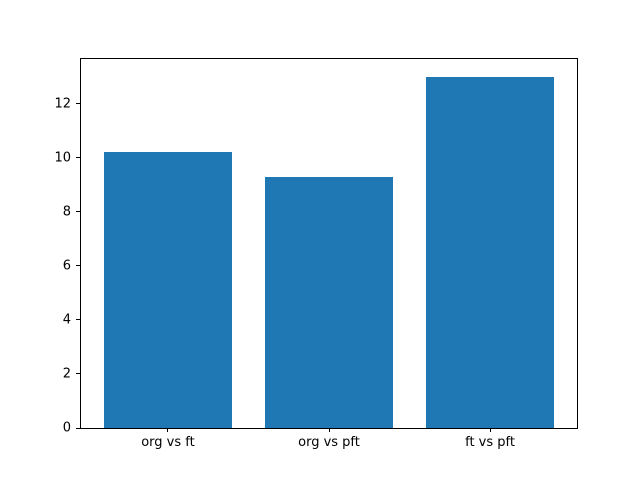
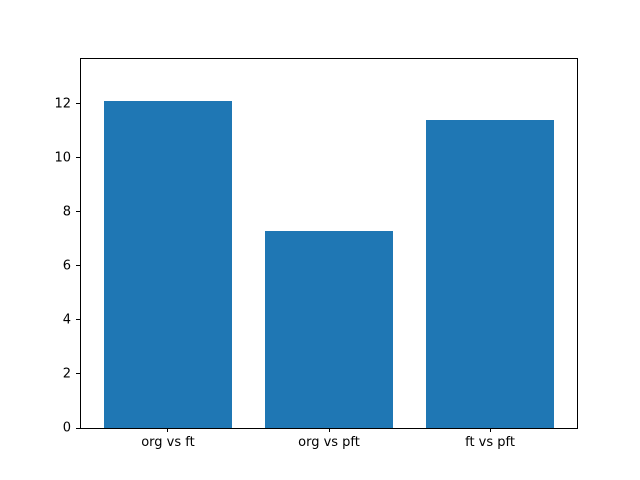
org vs ft: 10.2 -> 12.1
org vs pft: 9.3 -> 7.3
ft vs pft: 13.0 -> 11.4
